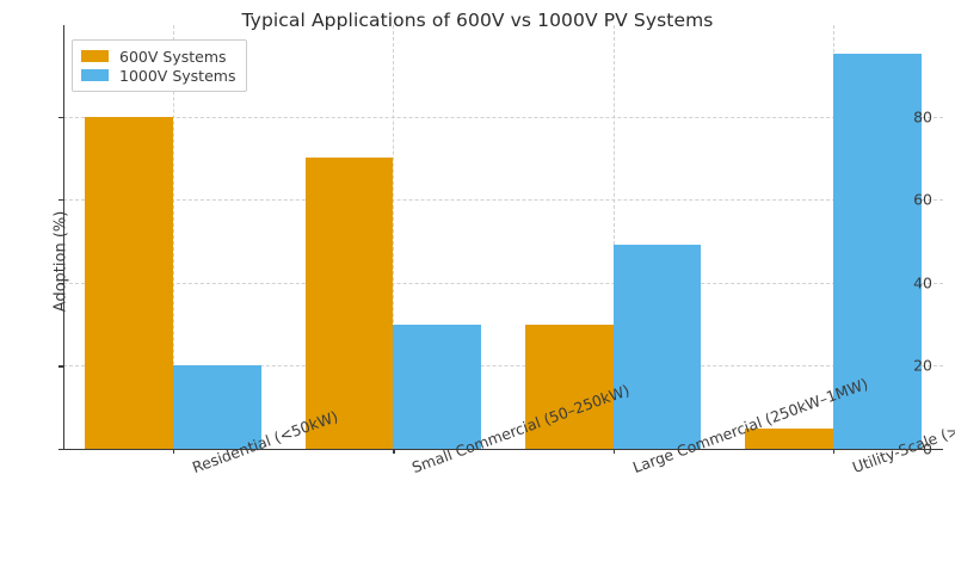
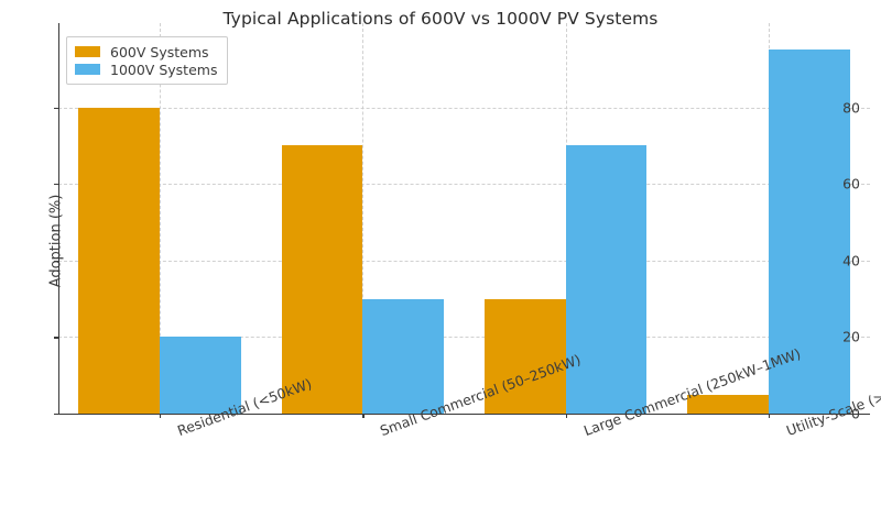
1000V Systems/Large Commercial (250kW–1MW): 49 -> 70
